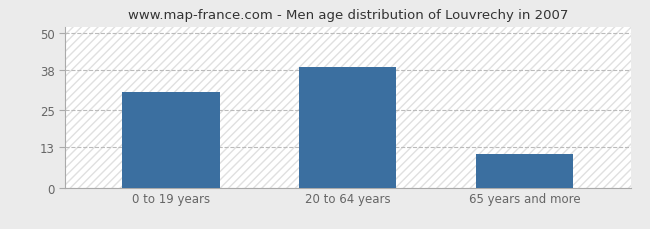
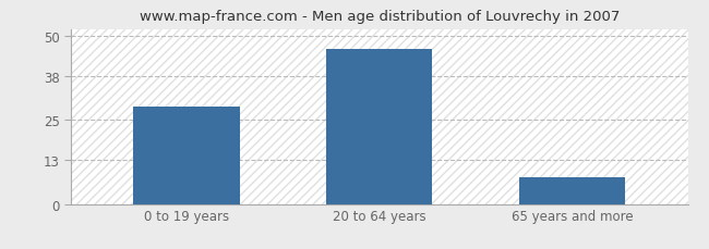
0 to 19 years: 31 -> 29
20 to 64 years: 39 -> 46
65 years and more: 11 -> 8
